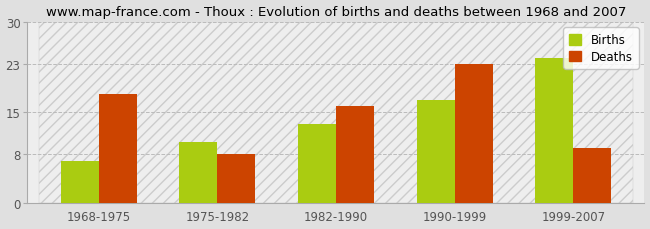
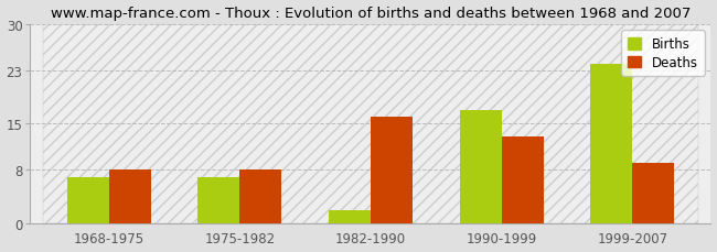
Deaths/1968-1975: 18 -> 8
Births/1975-1982: 10 -> 7
Births/1982-1990: 13 -> 2
Deaths/1990-1999: 23 -> 13
